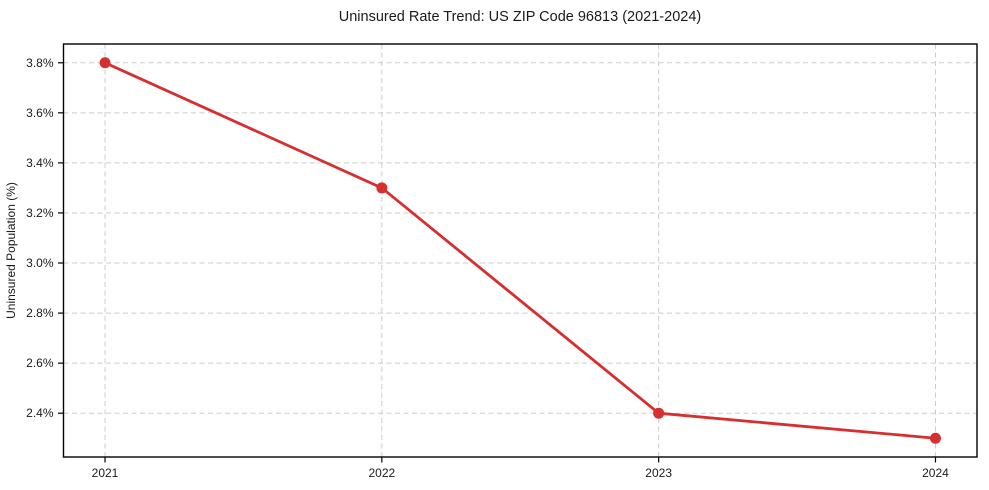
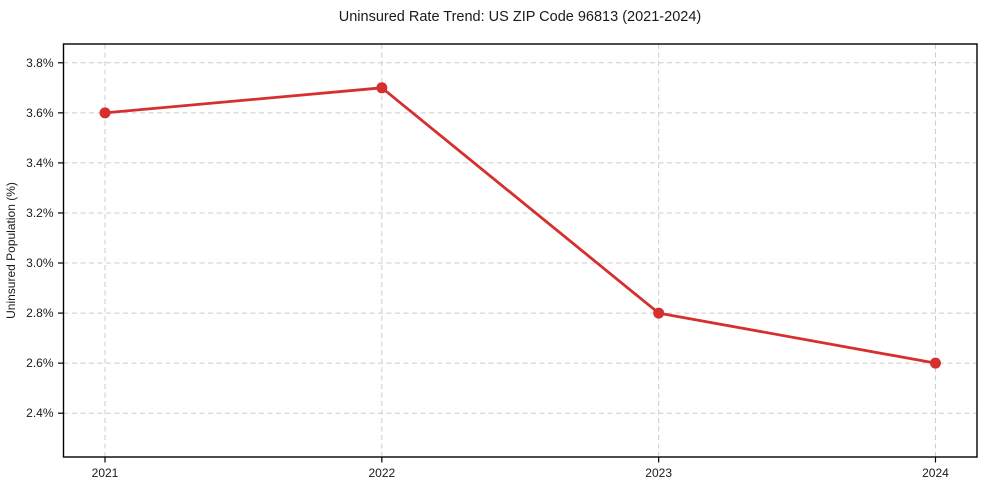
2021: 3.8% -> 3.6%
2022: 3.3% -> 3.7%
2023: 2.4% -> 2.8%
2024: 2.3% -> 2.6%
